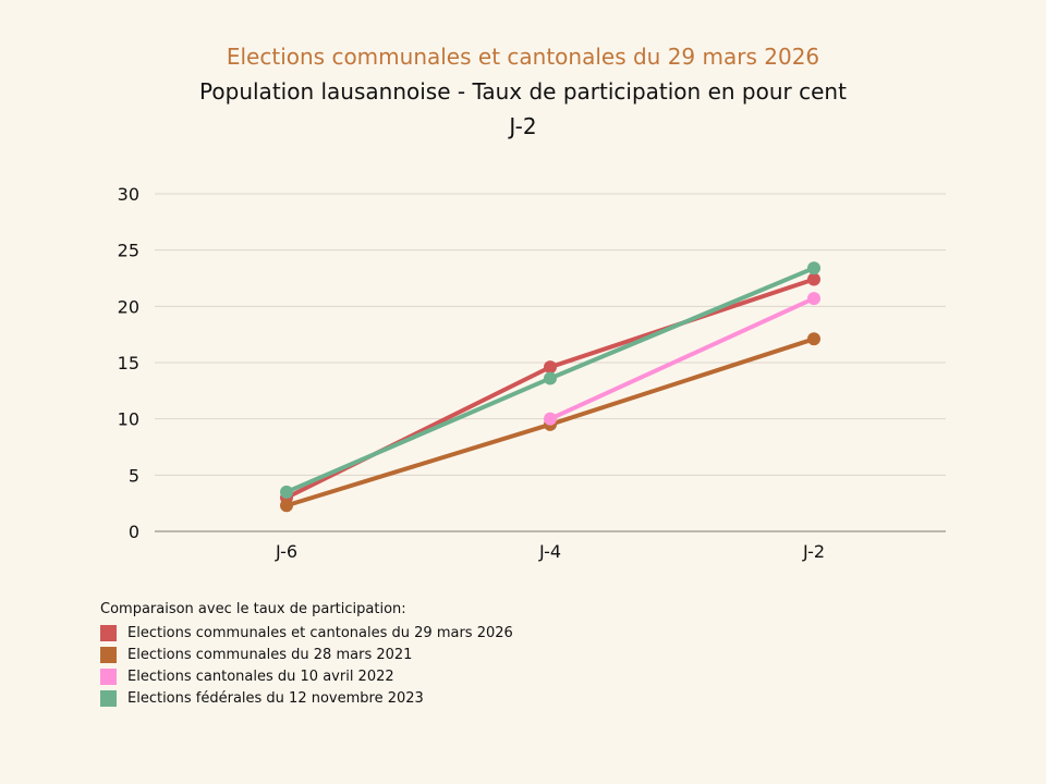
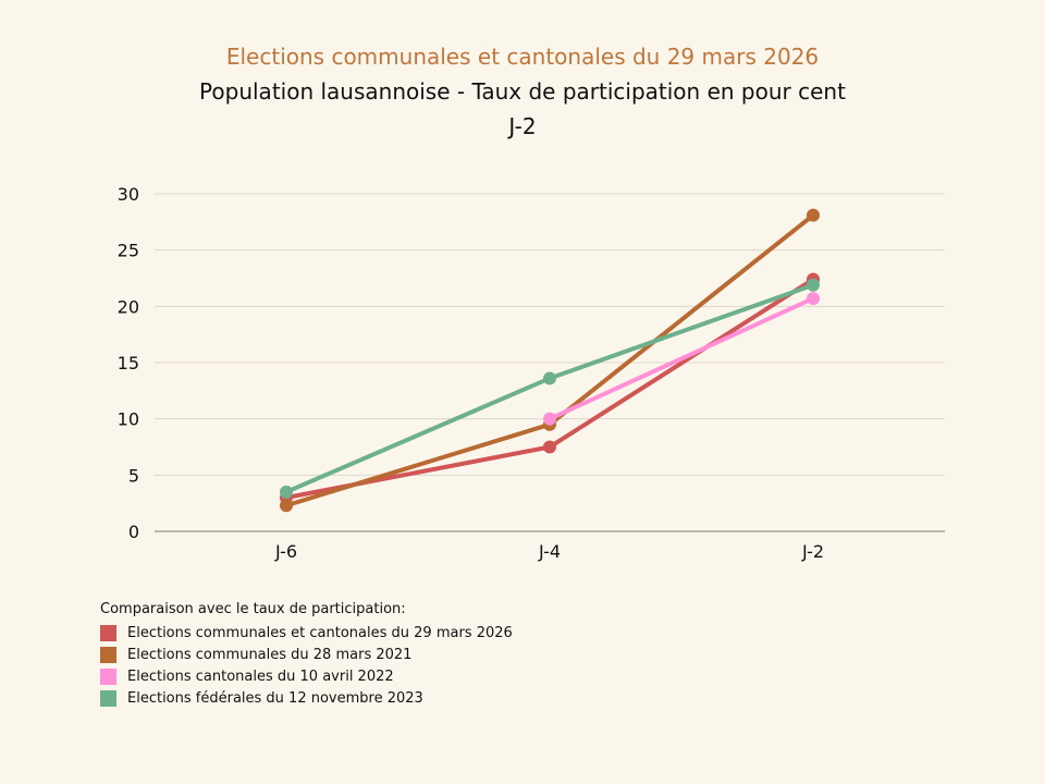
Elections communales et cantonales du 29 mars 2026/J-4: 14.6 -> 7.5
Elections communales du 28 mars 2021/J-2: 17.1 -> 28.1
Elections fédérales du 12 novembre 2023/J-2: 23.4 -> 21.9
